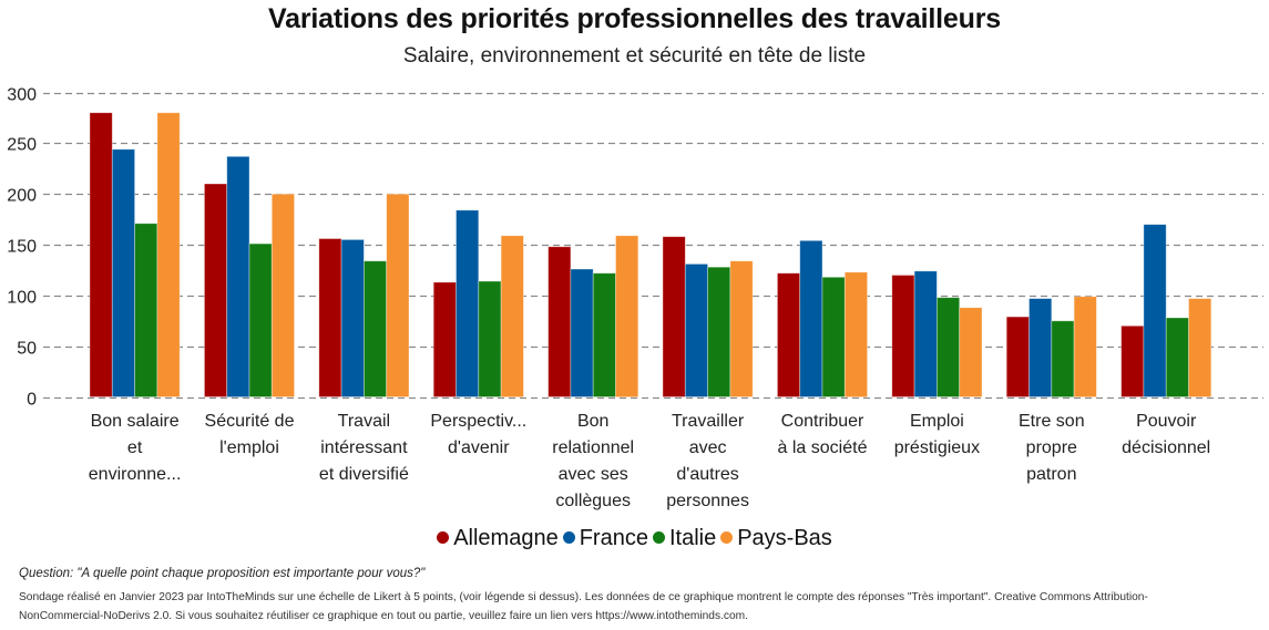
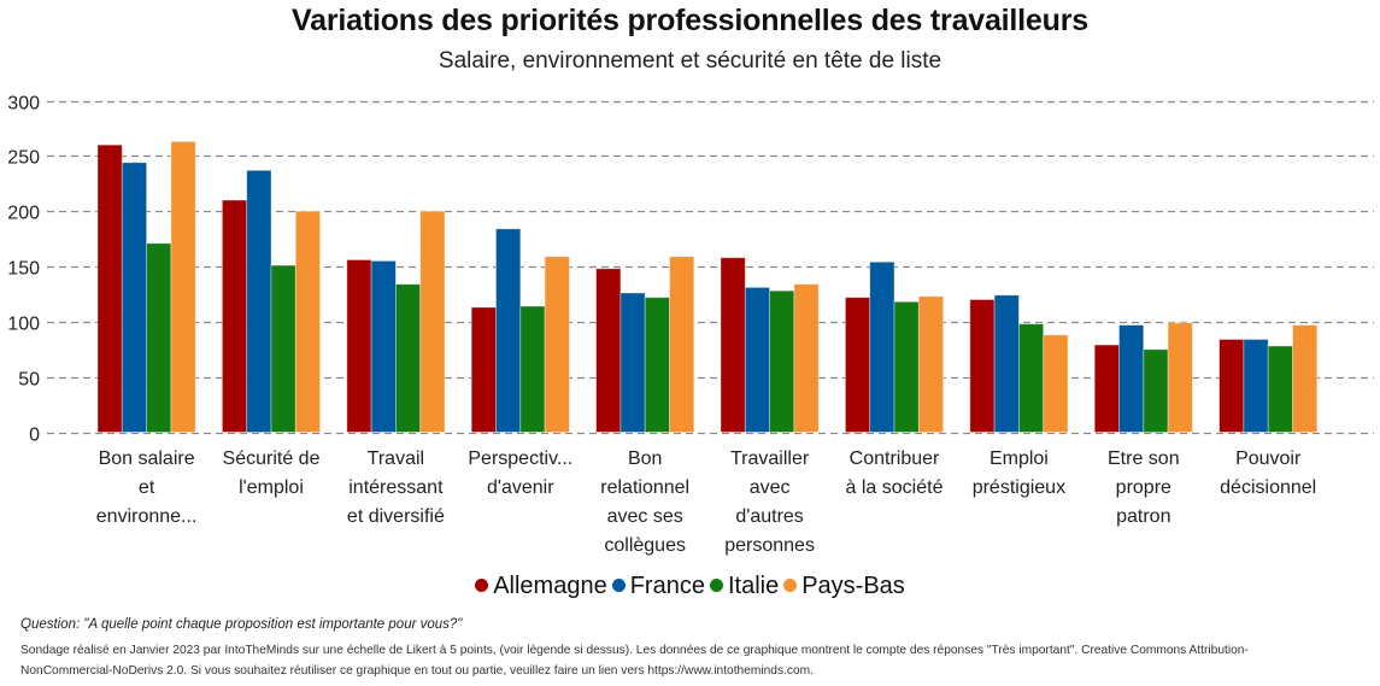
Allemagne/Bon salaire et environne...: 280 -> 260
Pays-Bas/Bon salaire et environne...: 280 -> 260
Allemagne/Pouvoir décisionnel: 70 -> 80
France/Pouvoir décisionnel: 170 -> 80
